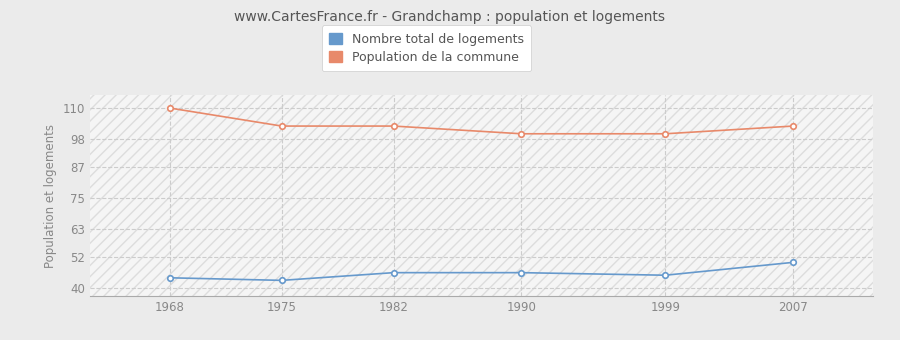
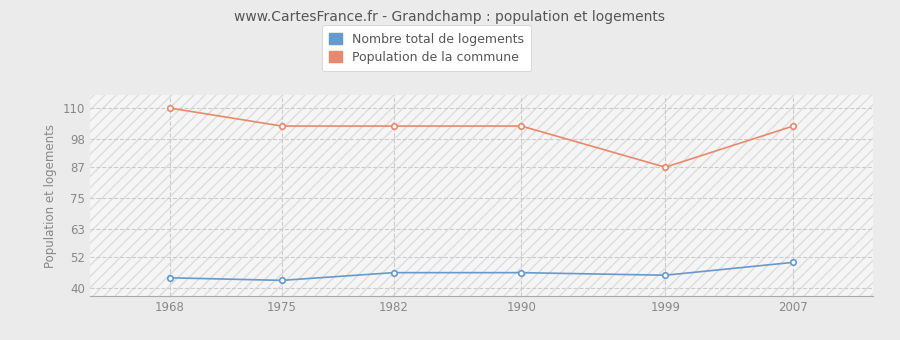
Population de la commune/1990: 100 -> 103
Population de la commune/1999: 100 -> 87
